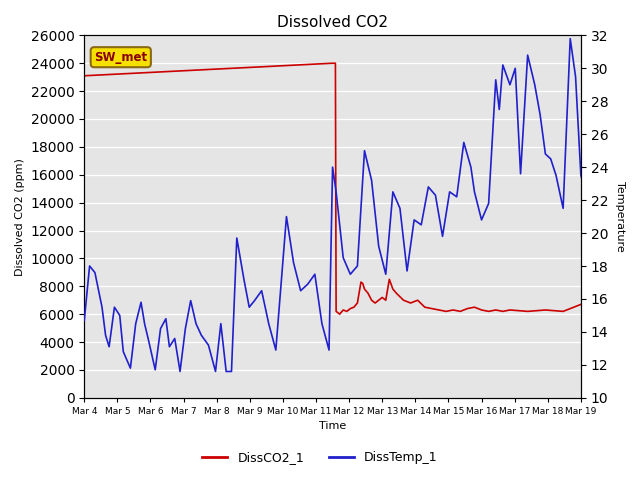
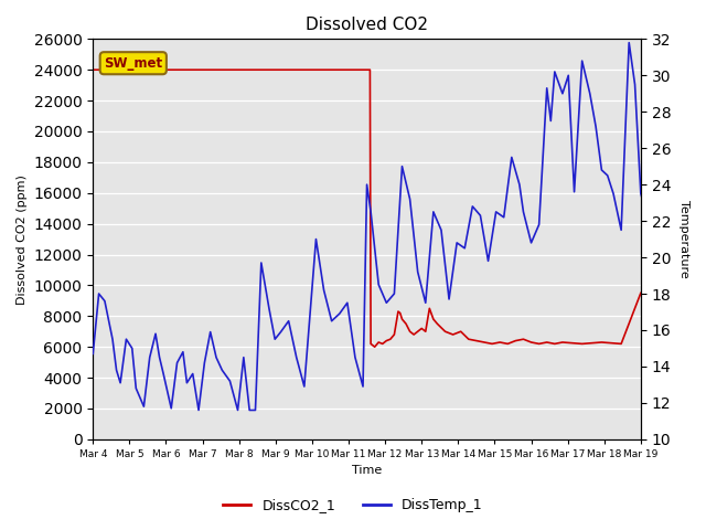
DissCO2_1/Mar 4: 23100 -> 24000
DissCO2_1/Mar 19: 6700 -> 9500
